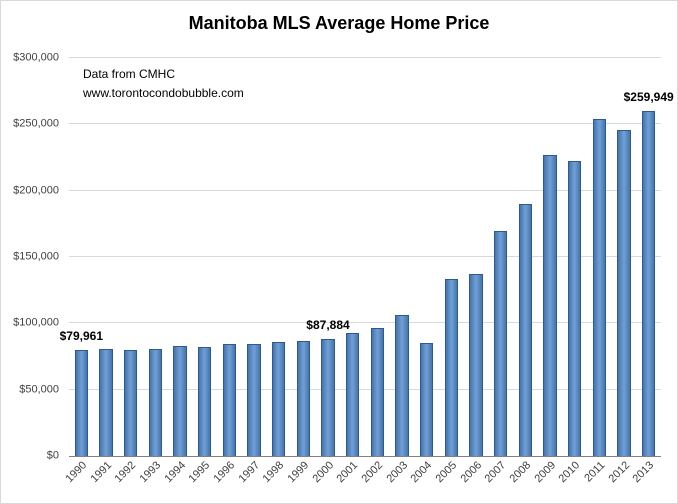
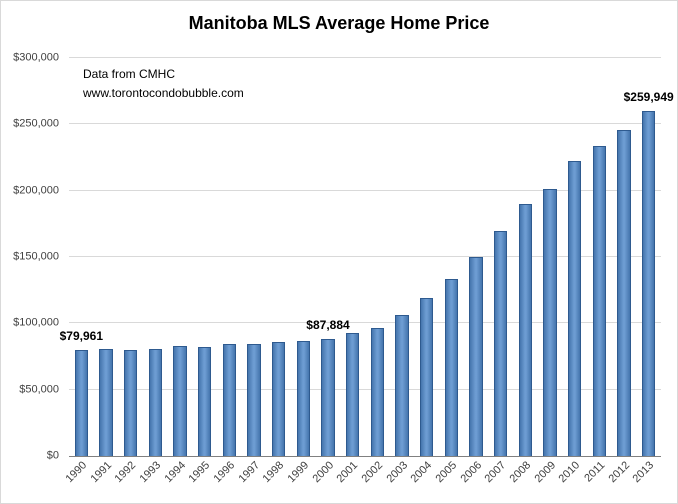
2004: $85000 -> $119000
2006: $137000 -> $150000
2009: $227000 -> $201000
2011: $254000 -> $234000
